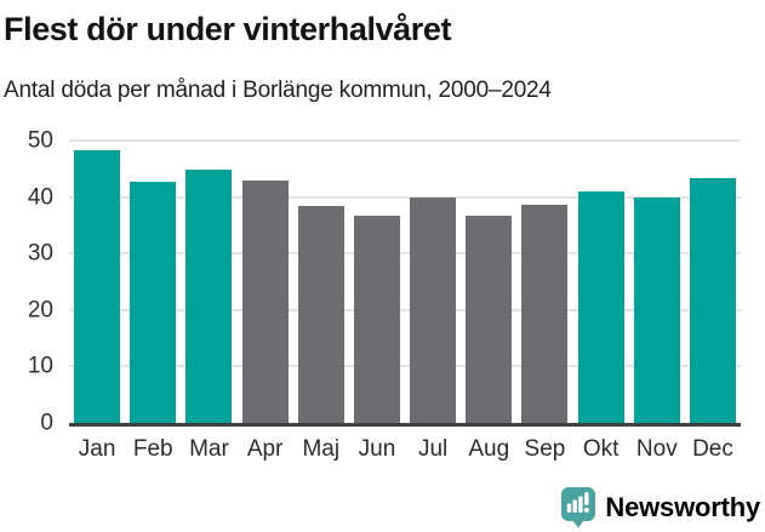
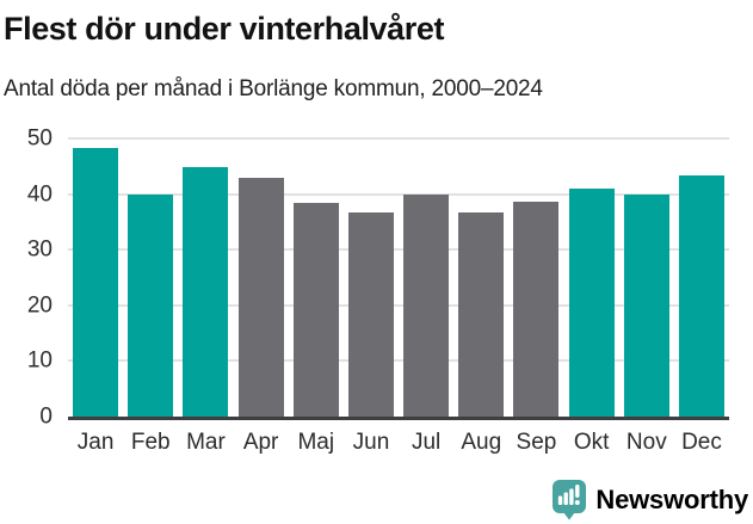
Feb: 43 -> 40
